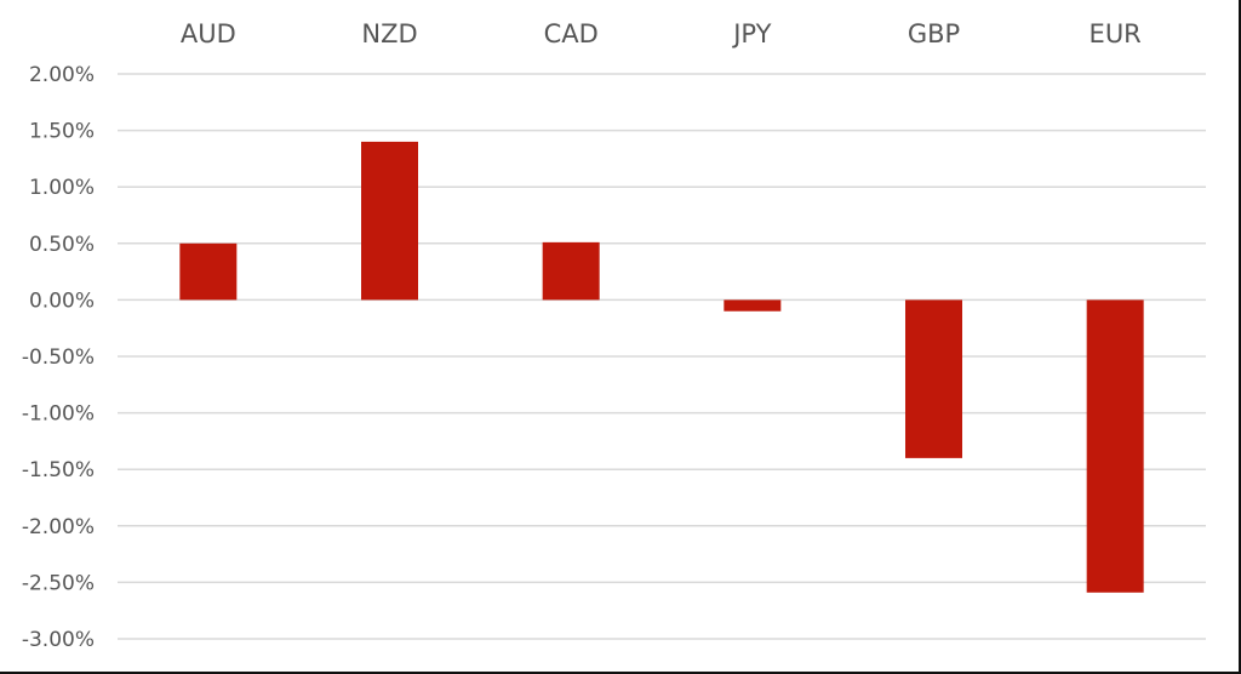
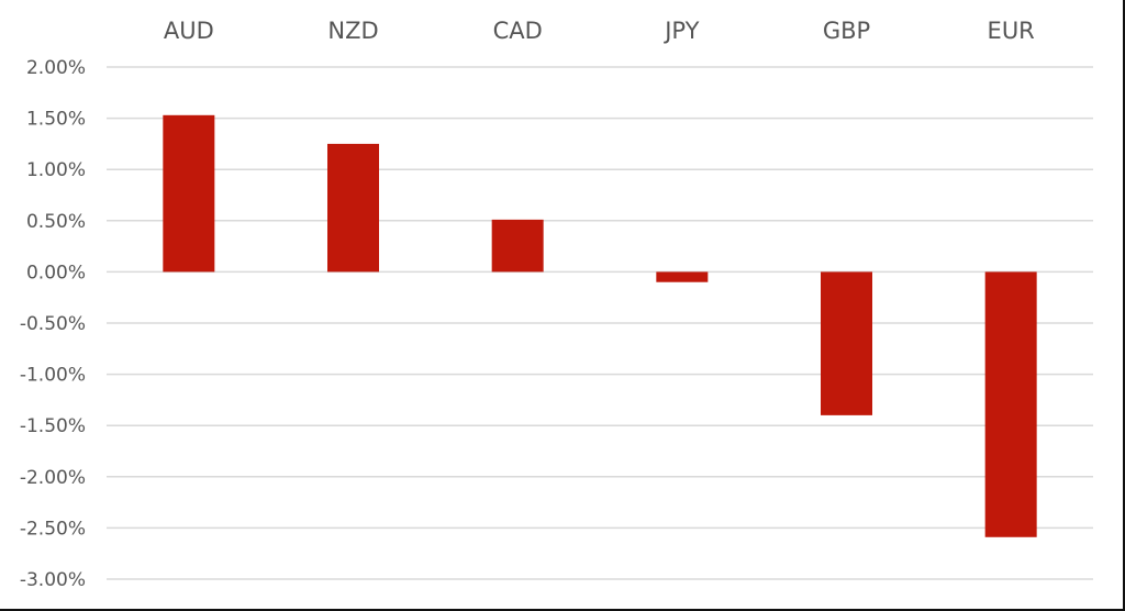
AUD: 0.5% -> 1.5%
NZD: 1.4% -> 1.2%
